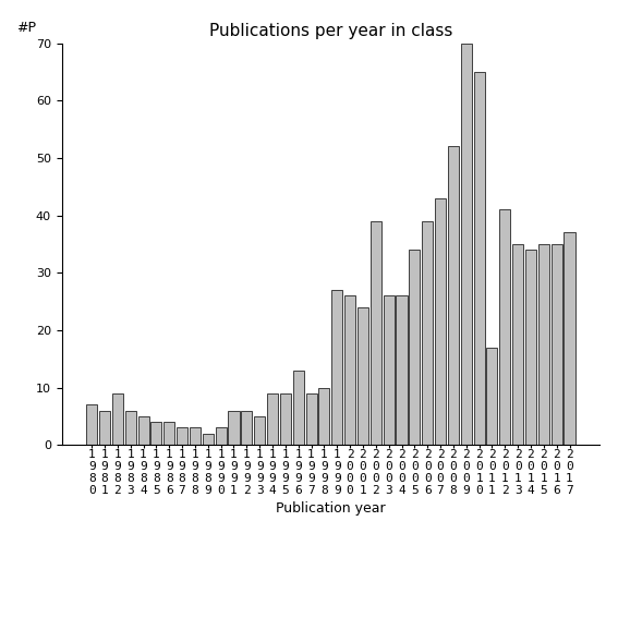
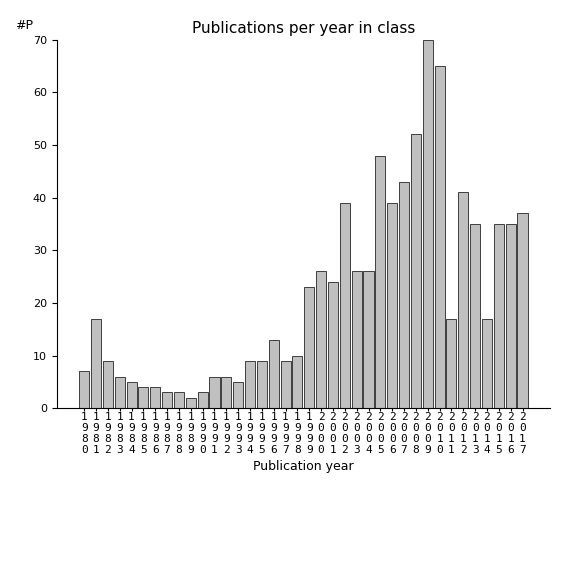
1 9 8 1: 6 -> 17
1 9 9 9: 27 -> 23
2 0 0 5: 34 -> 48
2 0 1 4: 34 -> 17
